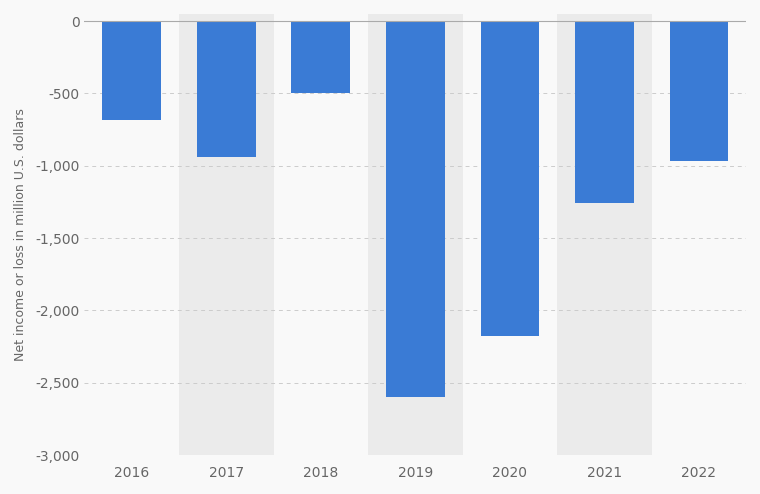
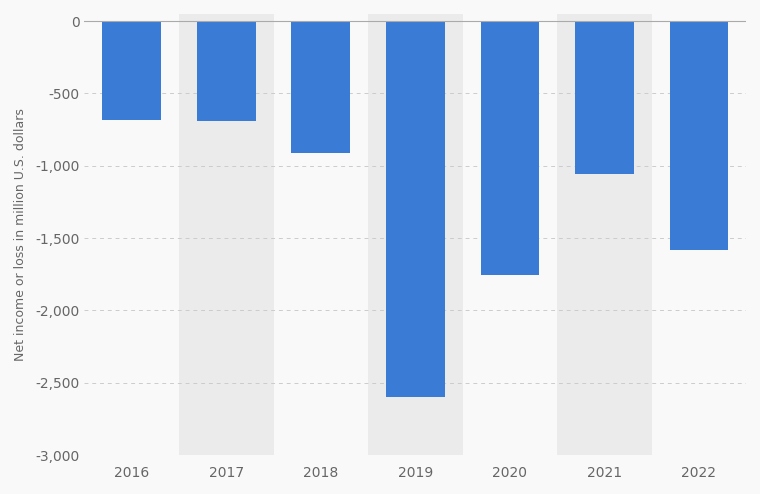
2017: -940 -> -690
2018: -500 -> -910
2020: -2,180 -> -1,750
2021: -1,260 -> -1,060
2022: -970 -> -1,580
